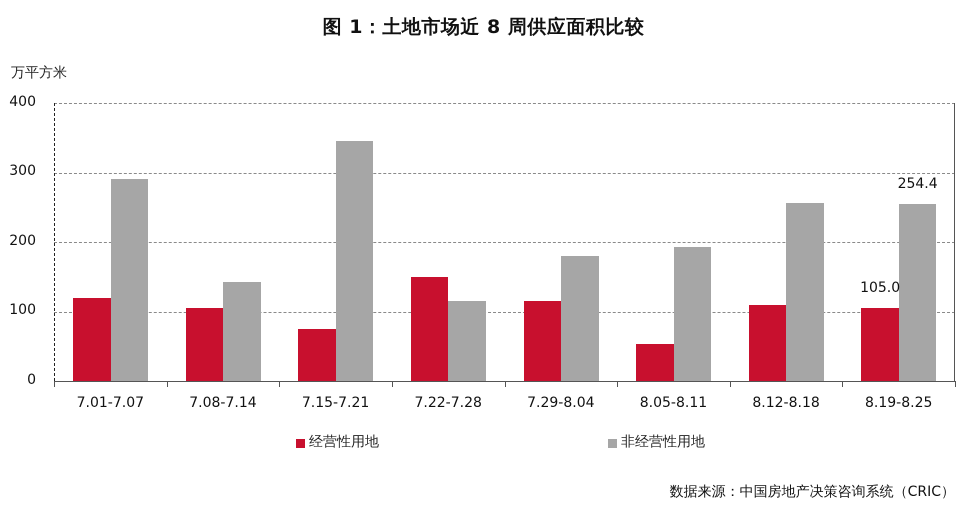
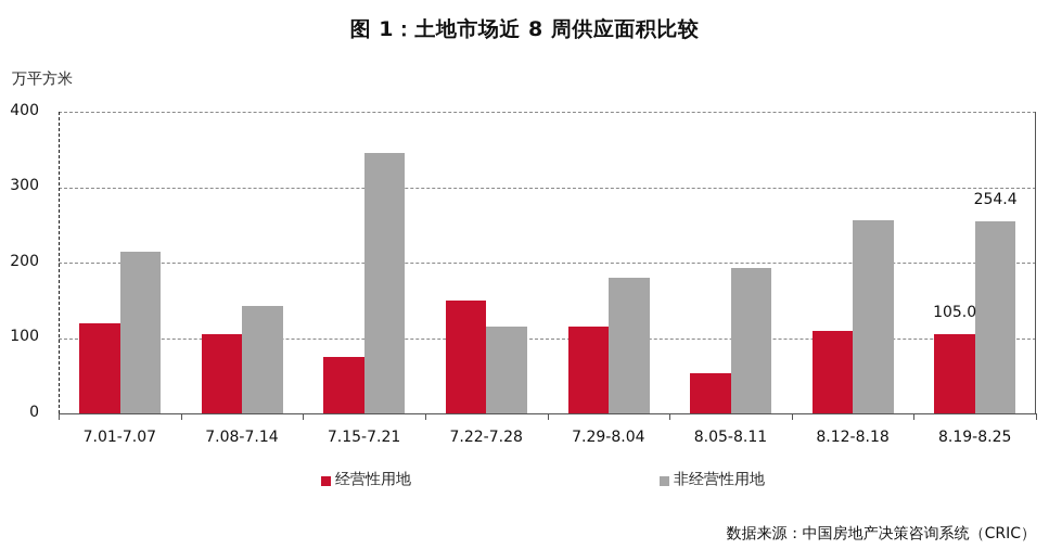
非经营性用地/7.01-7.07: 290 -> 210
